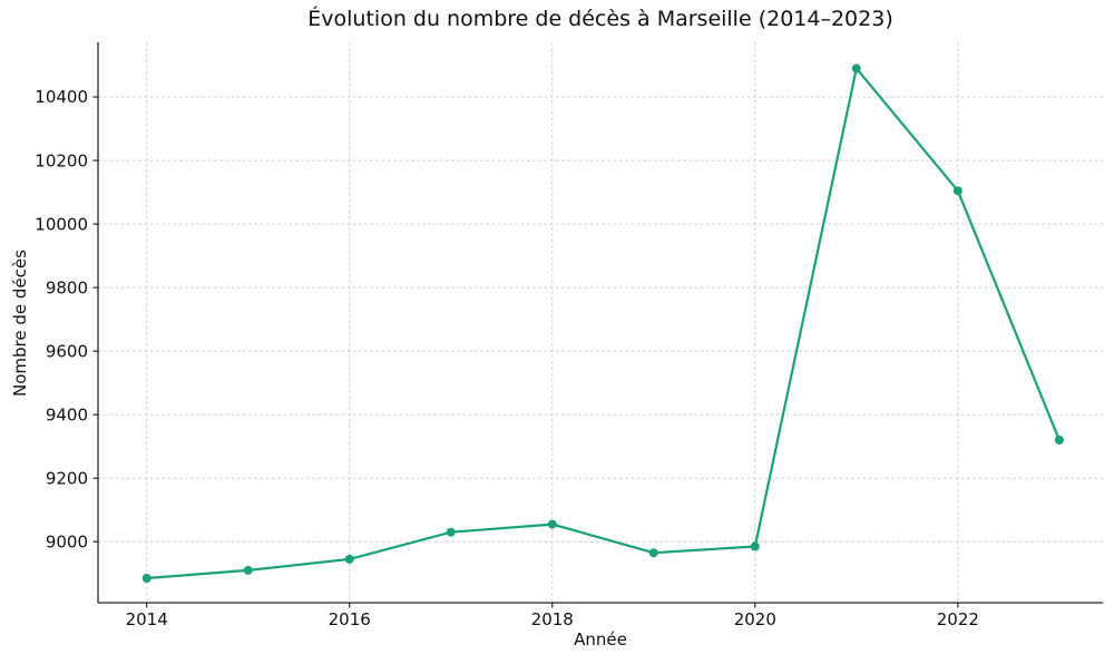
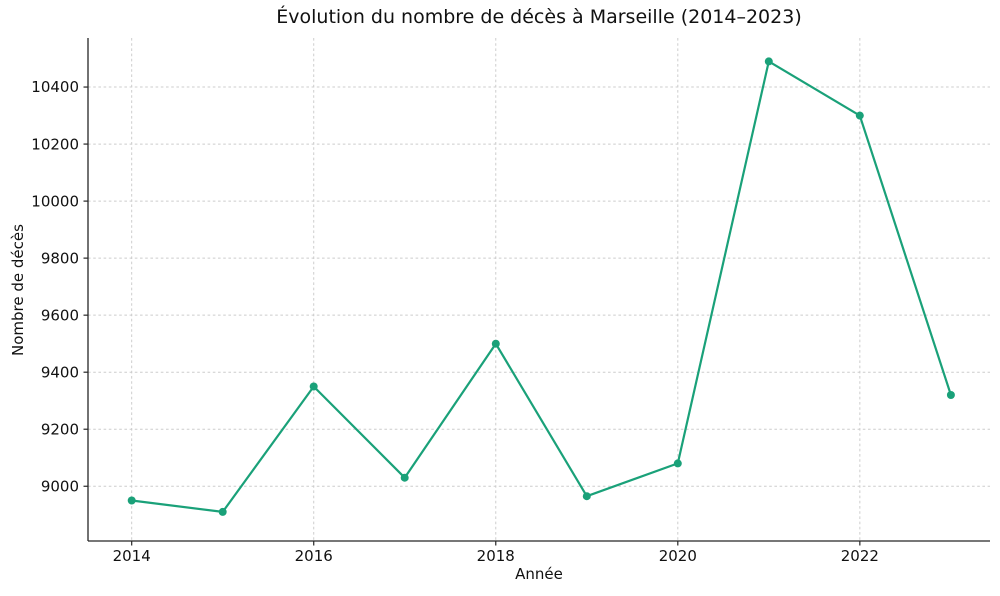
2014: 8880 -> 8950
2016: 8940 -> 9350
2018: 9060 -> 9500
2020: 8980 -> 9080
2022: 10100 -> 10300
